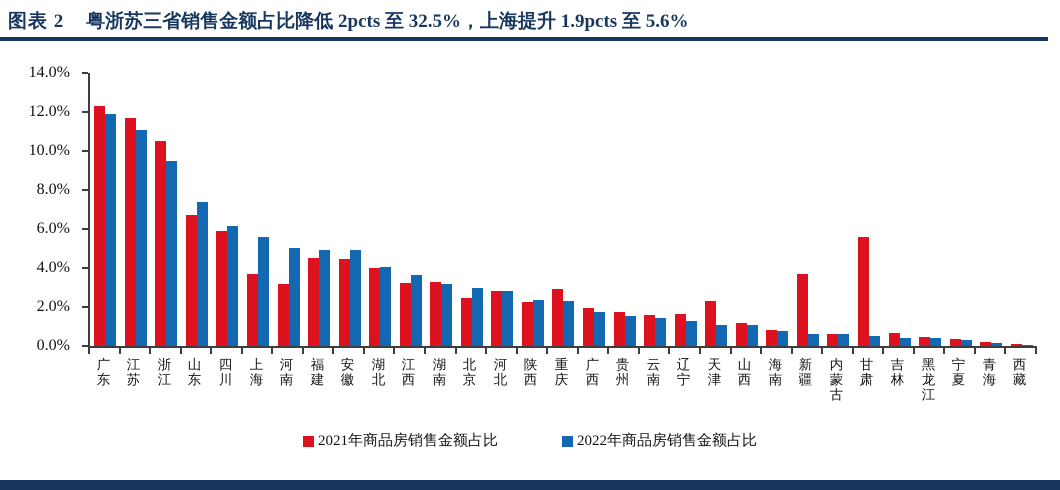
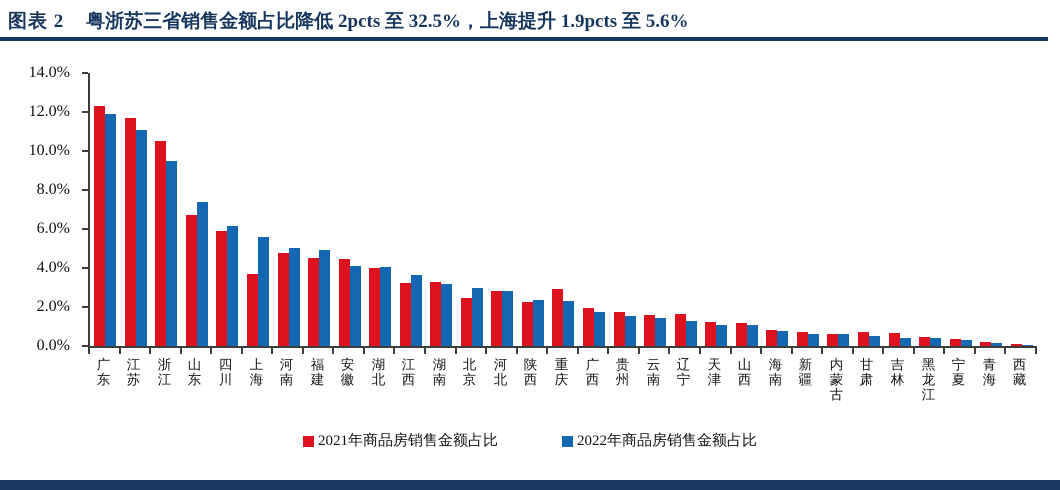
2021年商品房销售金额占比/河南: 3.2% -> 4.8%
2022年商品房销售金额占比/安徽: 4.9% -> 4.1%
2021年商品房销售金额占比/天津: 2.3% -> 1.2%
2021年商品房销售金额占比/新疆: 3.7% -> 0.7%
2021年商品房销售金额占比/甘肃: 5.6% -> 0.7%
